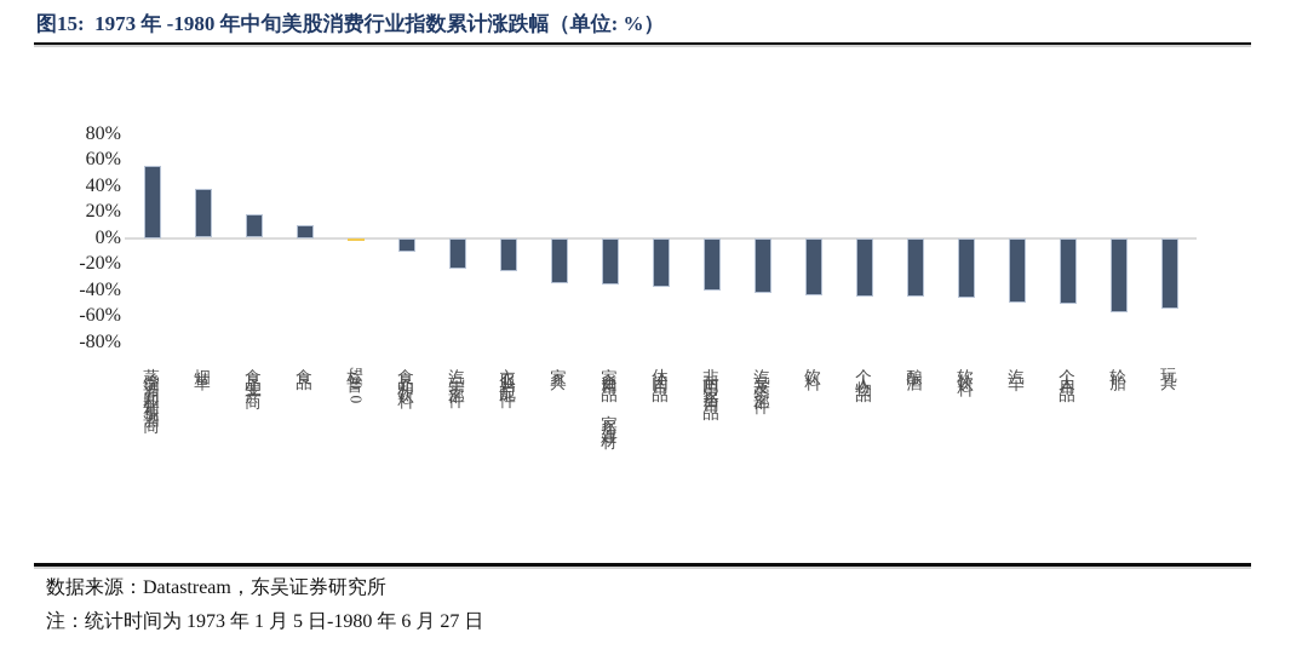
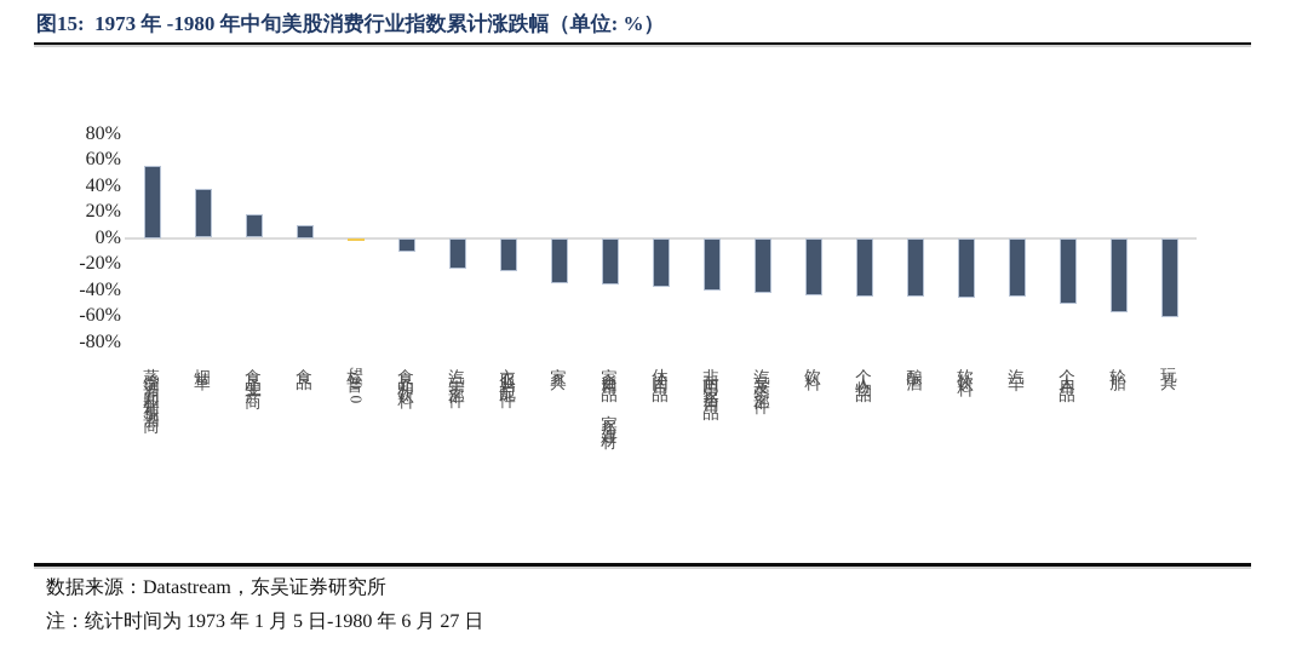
汽车: -50% -> -45%
玩具: -54% -> -61%
